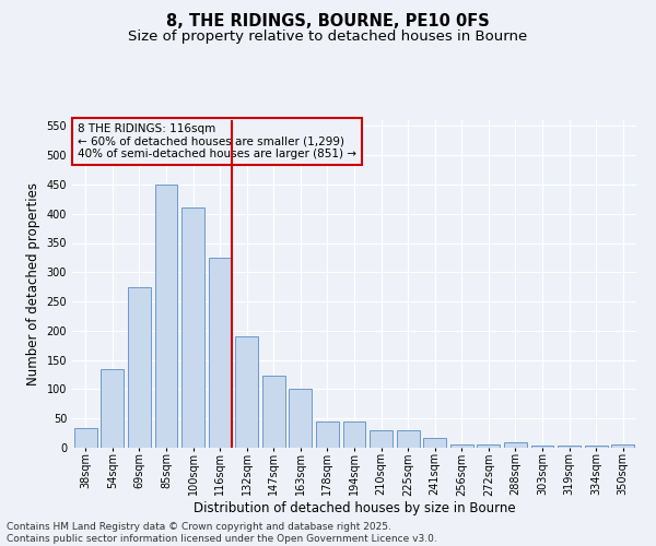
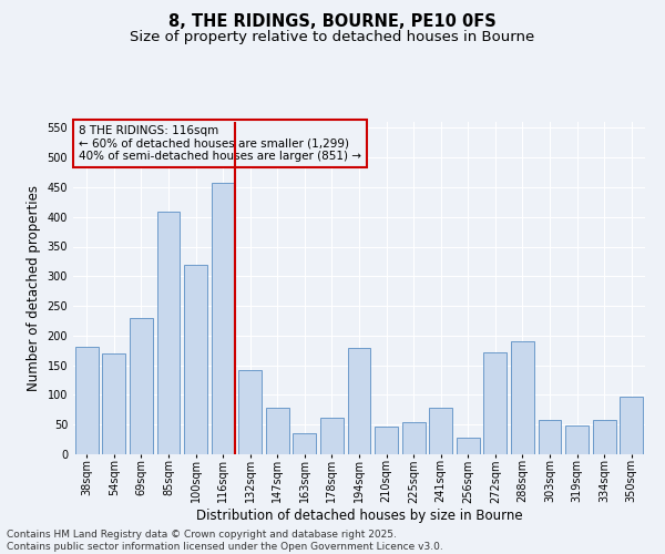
38sqm: 33 -> 182
54sqm: 135 -> 170
69sqm: 275 -> 230
85sqm: 450 -> 408
100sqm: 410 -> 320
116sqm: 325 -> 458
132sqm: 190 -> 142
147sqm: 123 -> 78
163sqm: 101 -> 36
178sqm: 44 -> 62
194sqm: 44 -> 180
210sqm: 29 -> 46
225sqm: 29 -> 54
241sqm: 16 -> 78
256sqm: 6 -> 28
272sqm: 6 -> 172
288sqm: 9 -> 190
303sqm: 3 -> 58
319sqm: 3 -> 48
334sqm: 3 -> 58
350sqm: 6 -> 98
